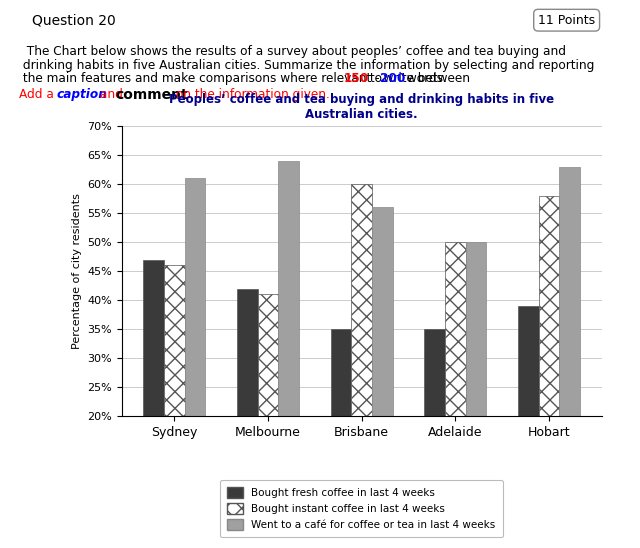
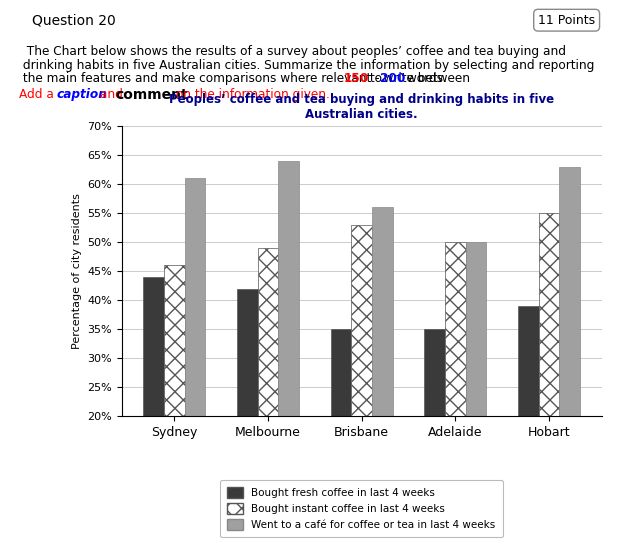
Bought fresh coffee in last 4 weeks/Sydney: 47% -> 44%
Bought instant coffee in last 4 weeks/Melbourne: 41% -> 49%
Bought instant coffee in last 4 weeks/Brisbane: 60% -> 53%
Bought instant coffee in last 4 weeks/Hobart: 58% -> 55%
